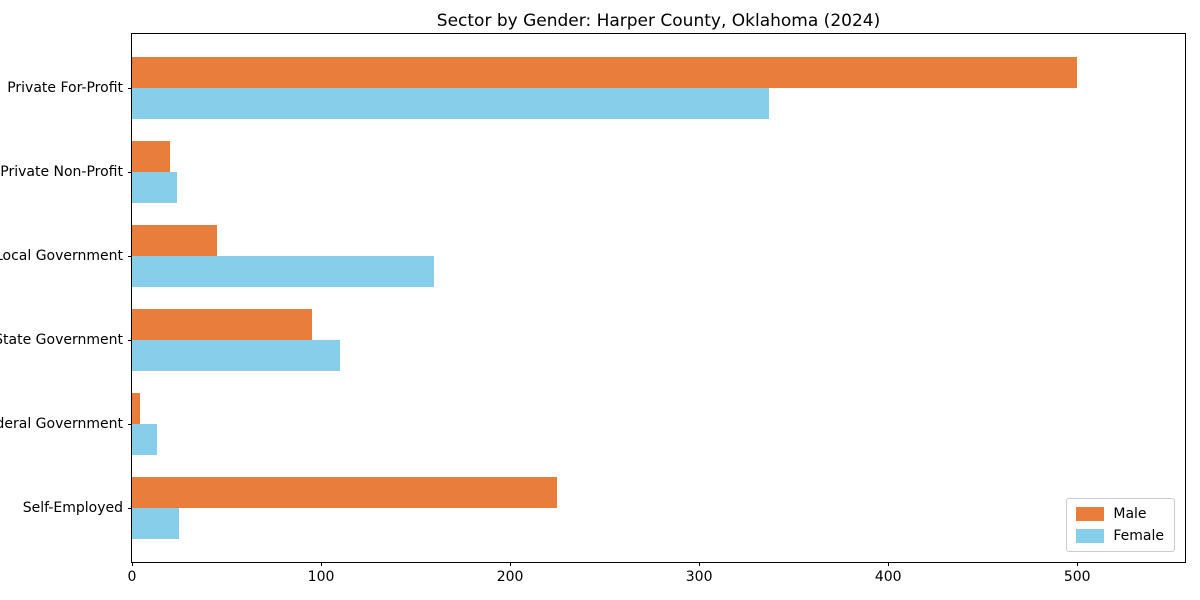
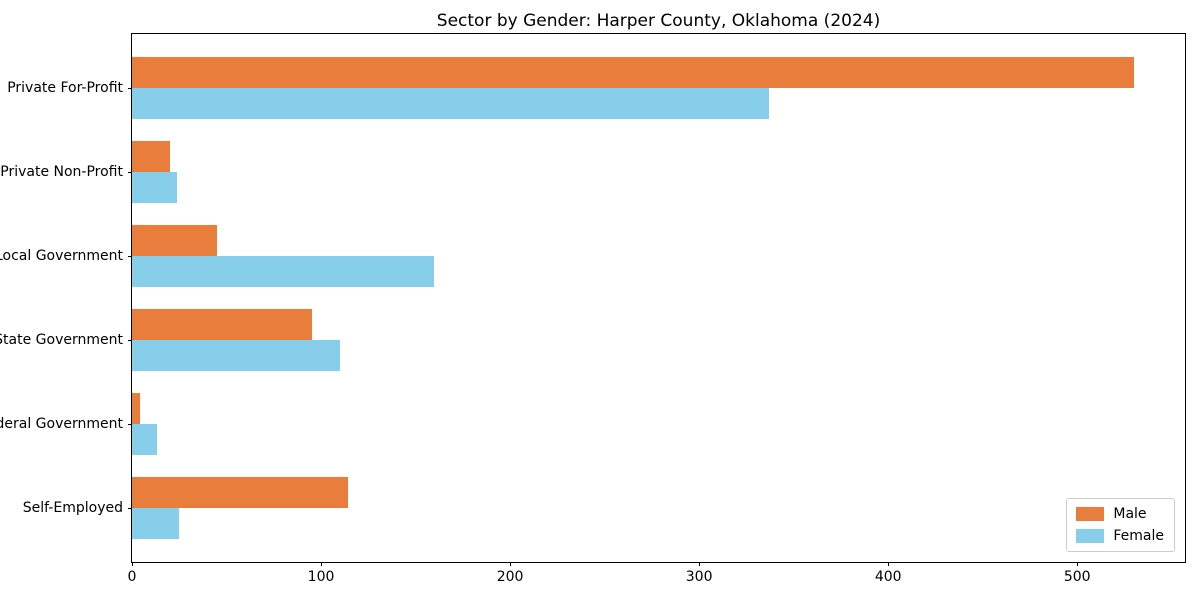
Male/Private For-Profit: 500 -> 530
Male/Self-Employed: 225 -> 114
